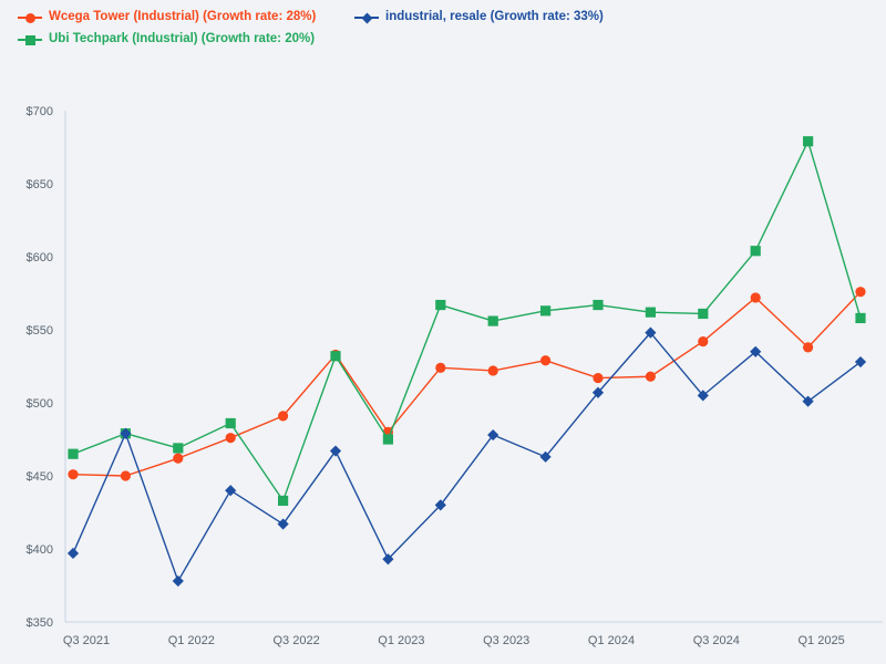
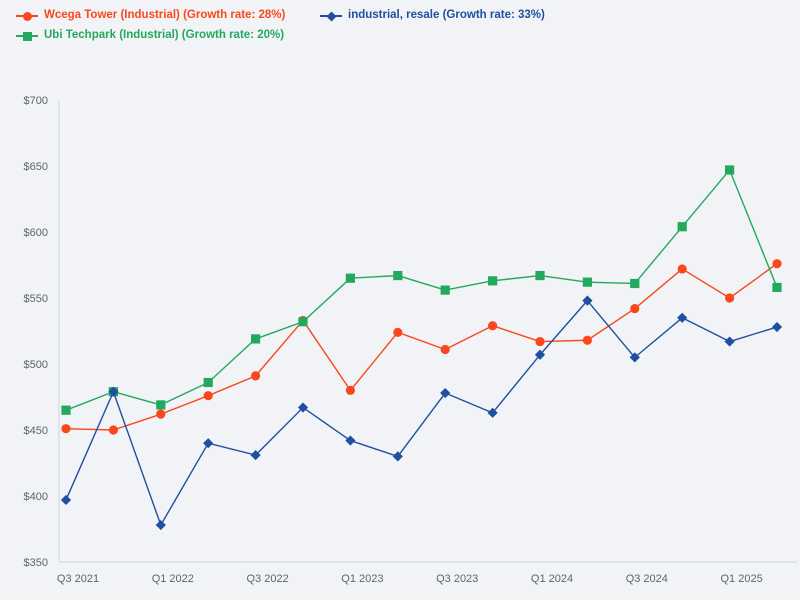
Ubi Techpark (Industrial) (Growth rate: 20%)/Q3 2022: $433 -> $519
industrial, resale (Growth rate: 33%)/Q3 2022: $417 -> $431
Ubi Techpark (Industrial) (Growth rate: 20%)/Q1 2023: $475 -> $565
industrial, resale (Growth rate: 33%)/Q1 2023: $393 -> $442
Wcega Tower (Industrial) (Growth rate: 28%)/Q3 2023: $522 -> $511
Wcega Tower (Industrial) (Growth rate: 28%)/Q1 2025: $538 -> $550
Ubi Techpark (Industrial) (Growth rate: 20%)/Q1 2025: $679 -> $647
industrial, resale (Growth rate: 33%)/Q1 2025: $501 -> $517
